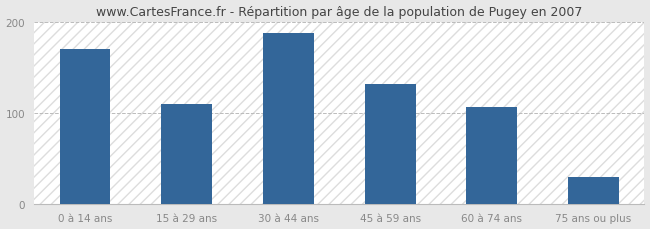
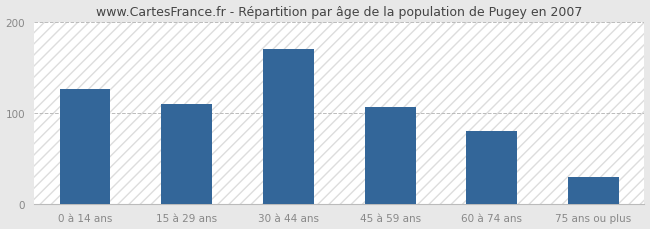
0 à 14 ans: 170 -> 126
30 à 44 ans: 187 -> 170
45 à 59 ans: 132 -> 106
60 à 74 ans: 106 -> 80
